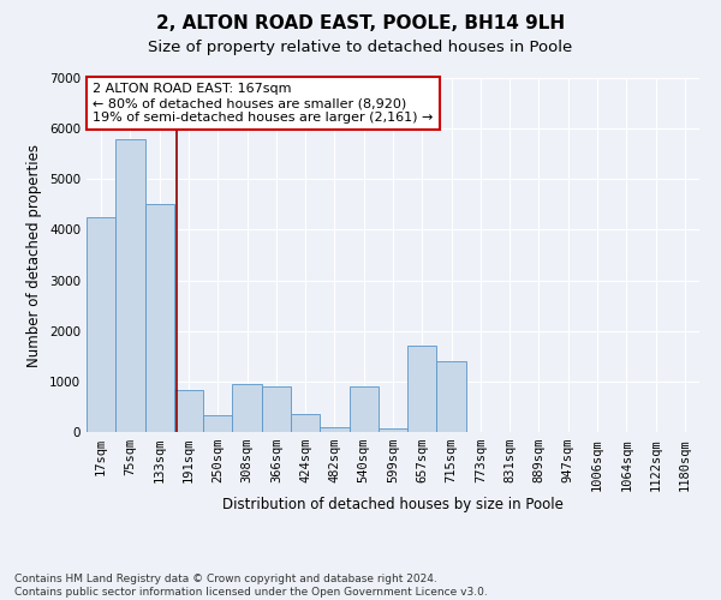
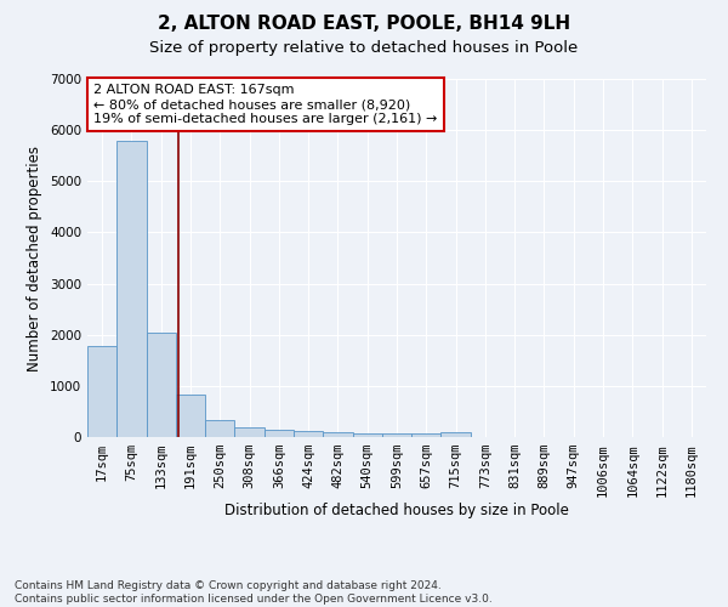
17sqm: 4250 -> 1780
133sqm: 4500 -> 2050
308sqm: 950 -> 190
366sqm: 900 -> 150
424sqm: 350 -> 110
540sqm: 900 -> 70
657sqm: 1700 -> 60
715sqm: 1400 -> 90
